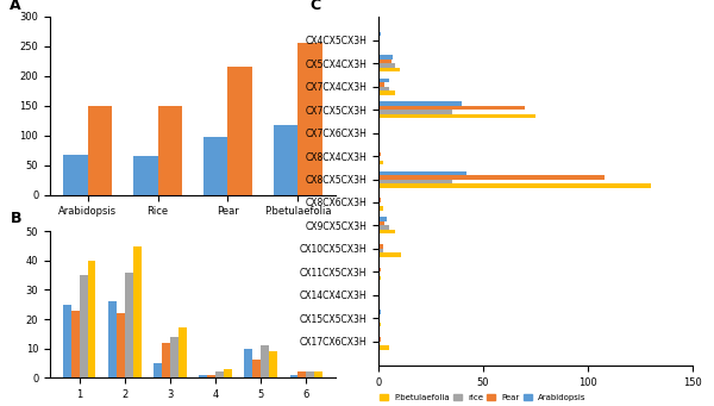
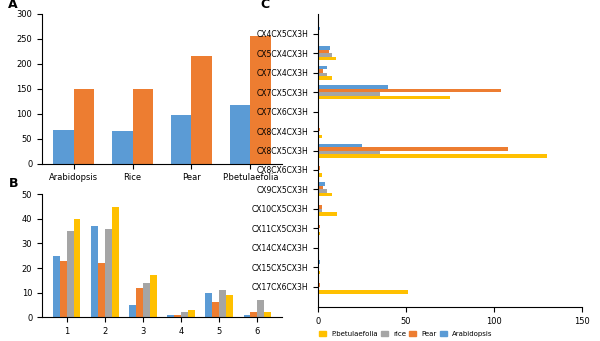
Pear/CX7CX5CX3H: 70 -> 104
Arabidopsis/CX8CX5CX3H: 42 -> 25
P.betulaefolia/CX17CX6CX3H: 5 -> 51
Arabidopsis/2: 26 -> 37
Pear/6: 2 -> 7
